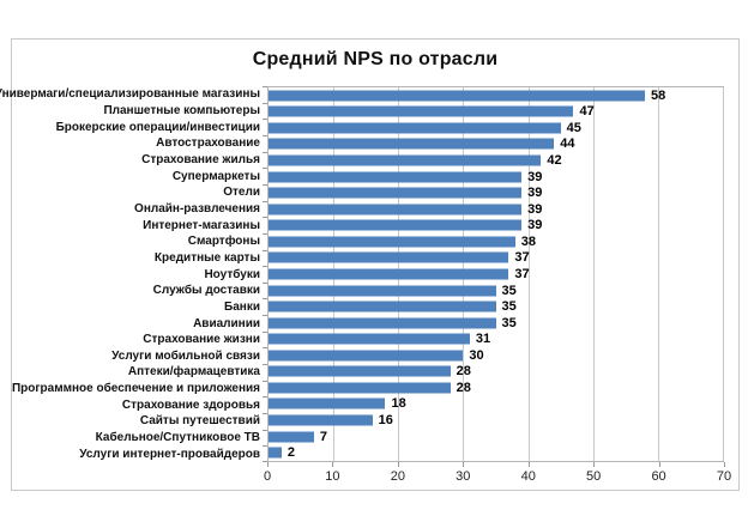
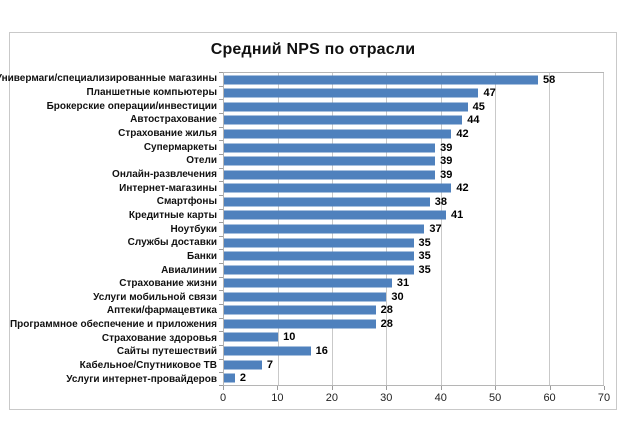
Интернет-магазины: 39 -> 42
Кредитные карты: 37 -> 41
Страхование здоровья: 18 -> 10
